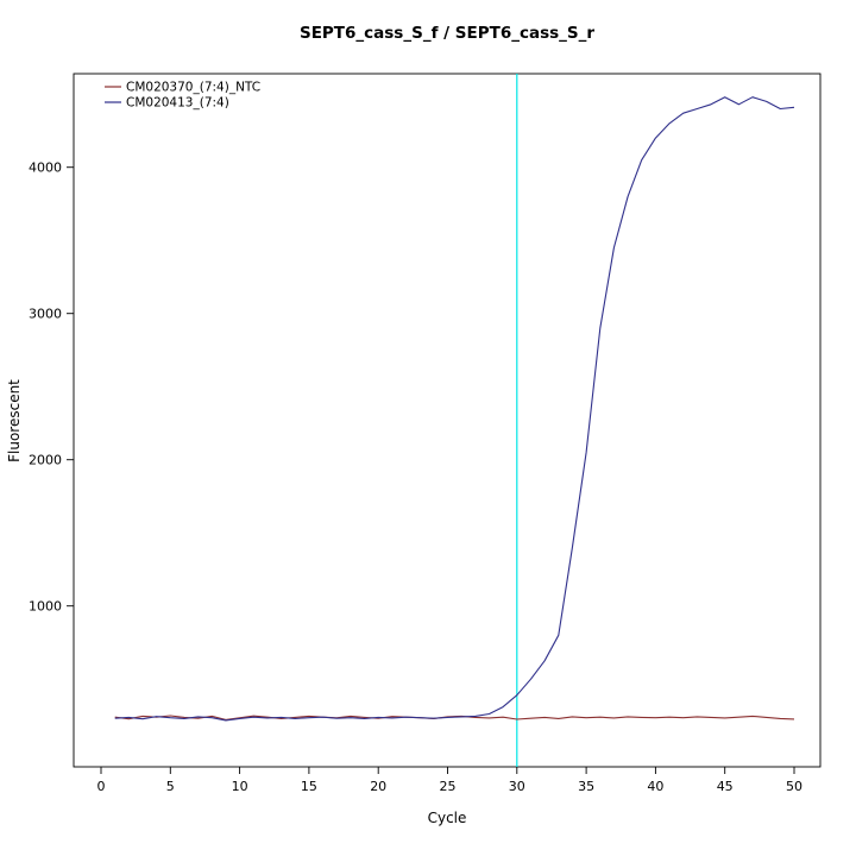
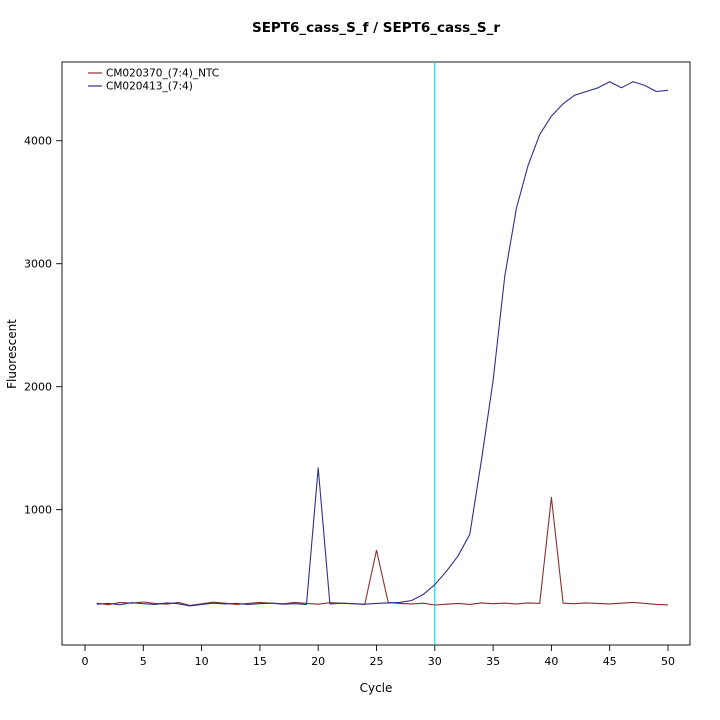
CM020413_(7:4)/20: 240 -> 1340
CM020370_(7:4)_NTC/25: 240 -> 670
CM020370_(7:4)_NTC/40: 240 -> 1100
